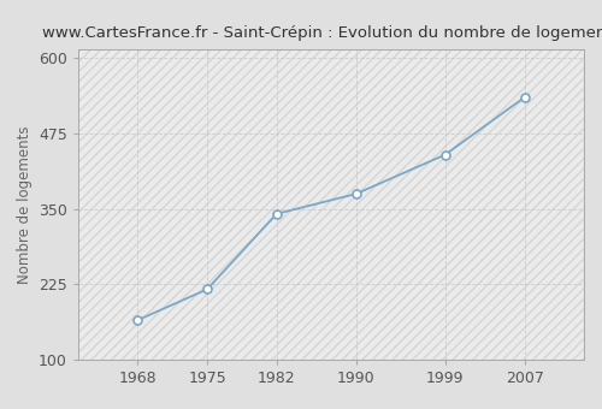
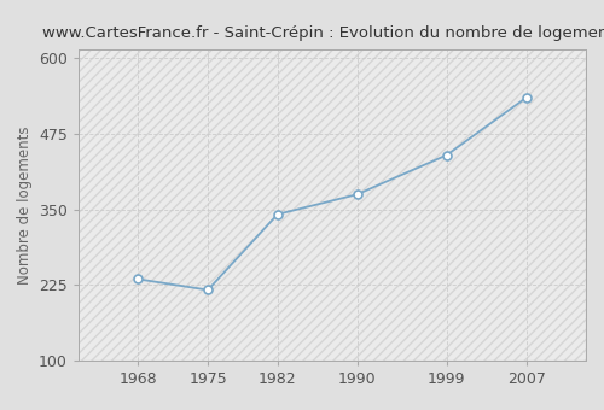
1968: 166 -> 235
